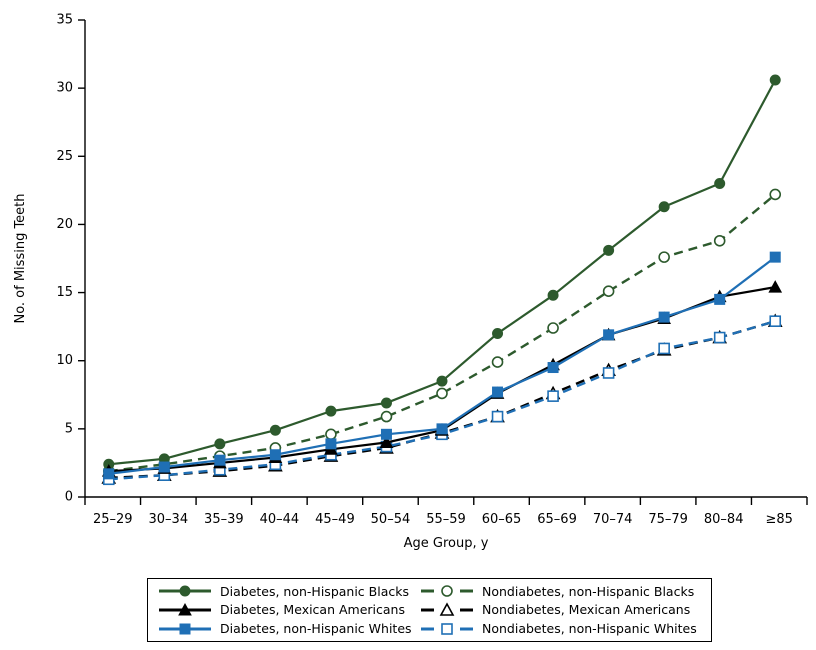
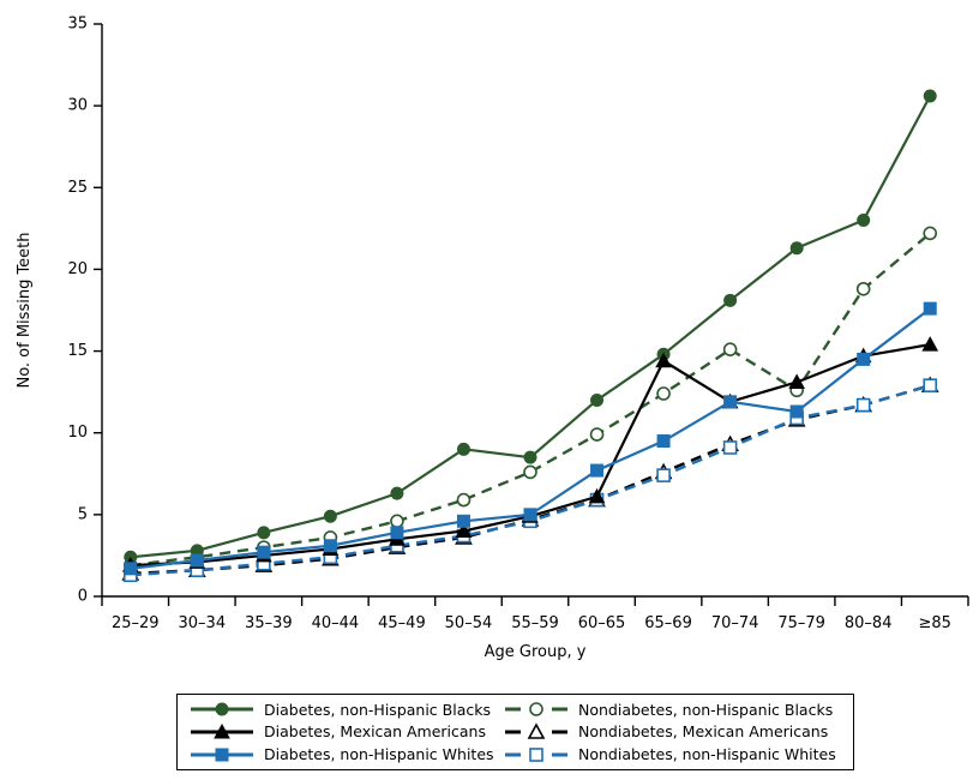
Diabetes, non-Hispanic Blacks/50–54: 6.9 -> 9.0
Diabetes, Mexican Americans/60–65: 7.6 -> 6.1
Diabetes, Mexican Americans/65–69: 9.7 -> 14.4
Diabetes, non-Hispanic Whites/75–79: 13.2 -> 11.3
Nondiabetes, non-Hispanic Blacks/75–79: 17.6 -> 12.6
